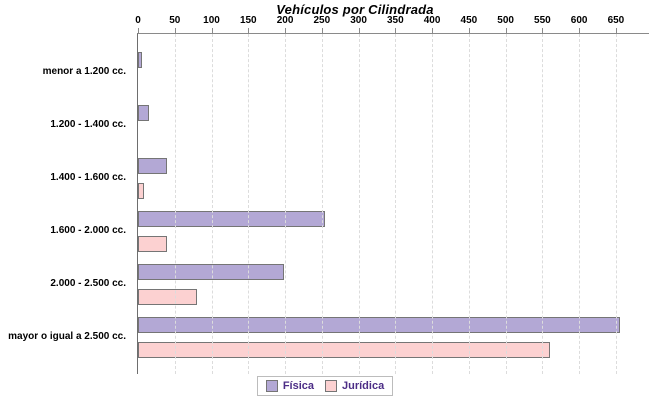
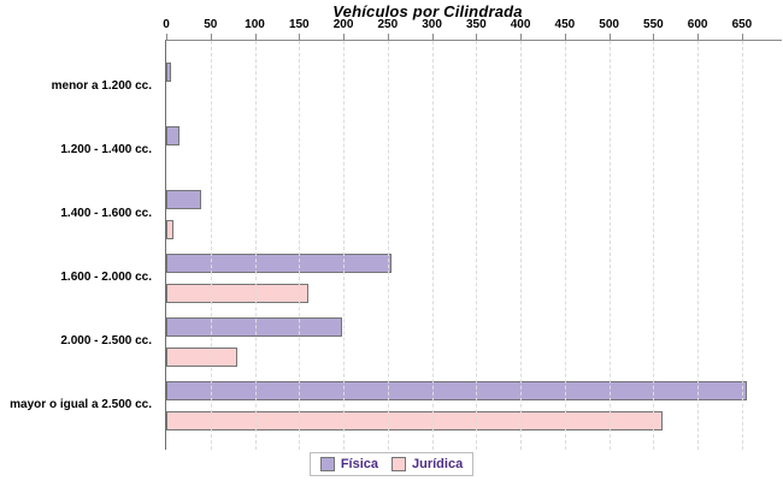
Jurídica/1.600 - 2.000 cc.: 40 -> 160
